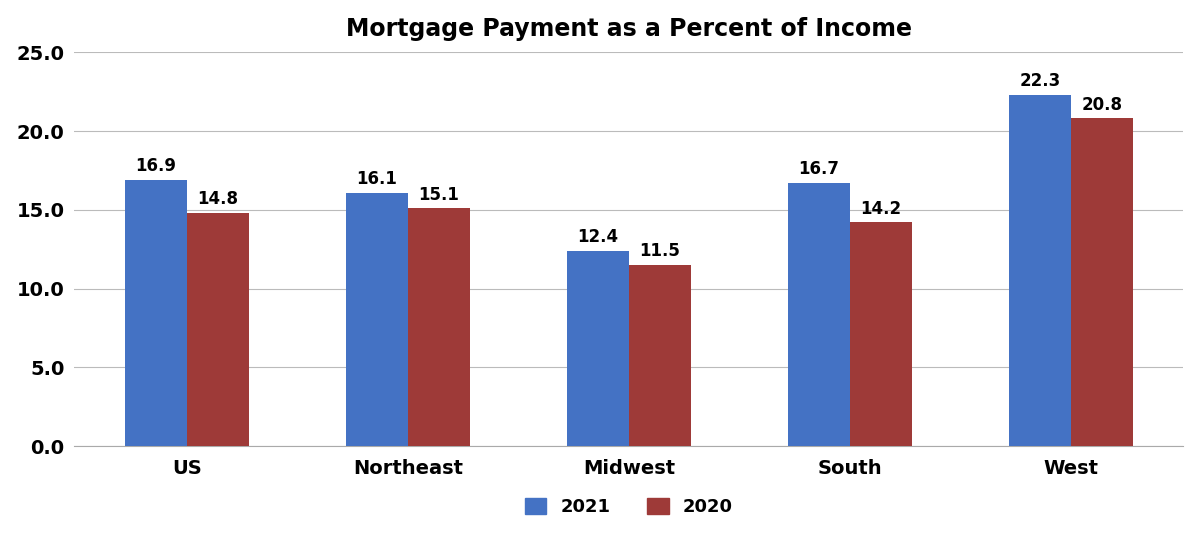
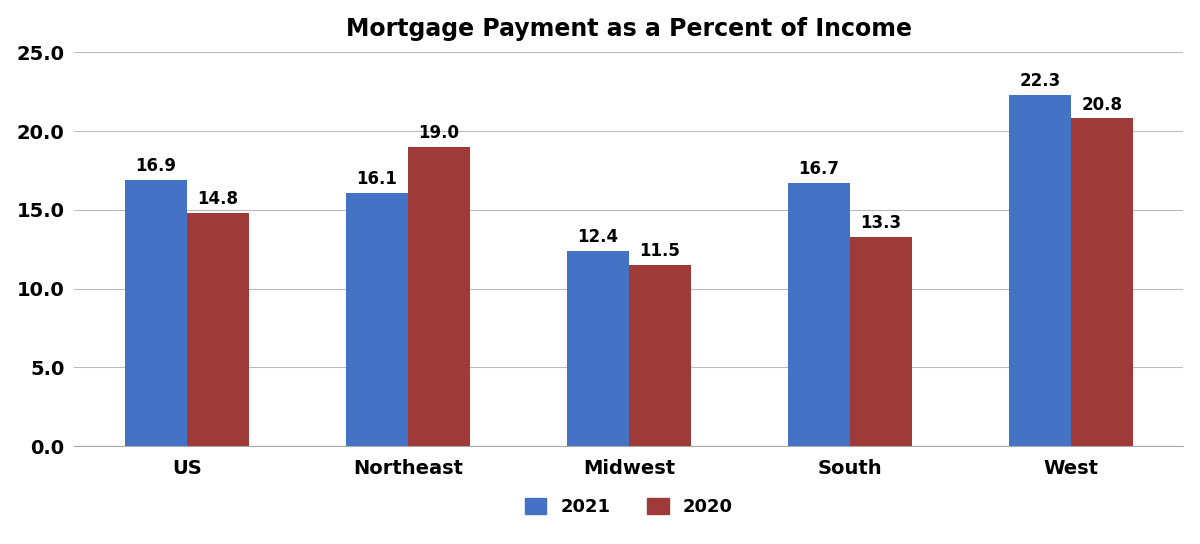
2020/Northeast: 15.1 -> 19.0
2020/South: 14.2 -> 13.3
